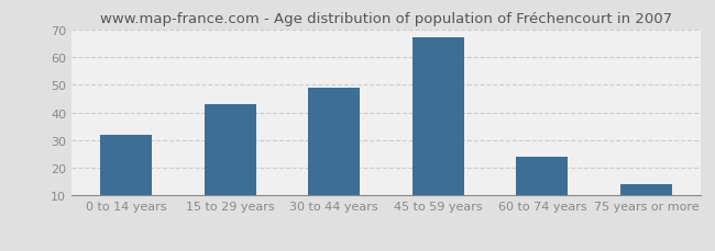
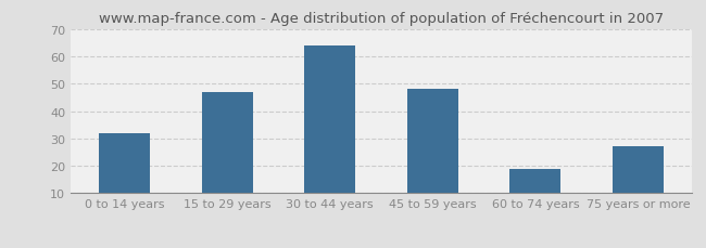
15 to 29 years: 43 -> 47
30 to 44 years: 49 -> 64
45 to 59 years: 67 -> 48
60 to 74 years: 24 -> 19
75 years or more: 14 -> 27
